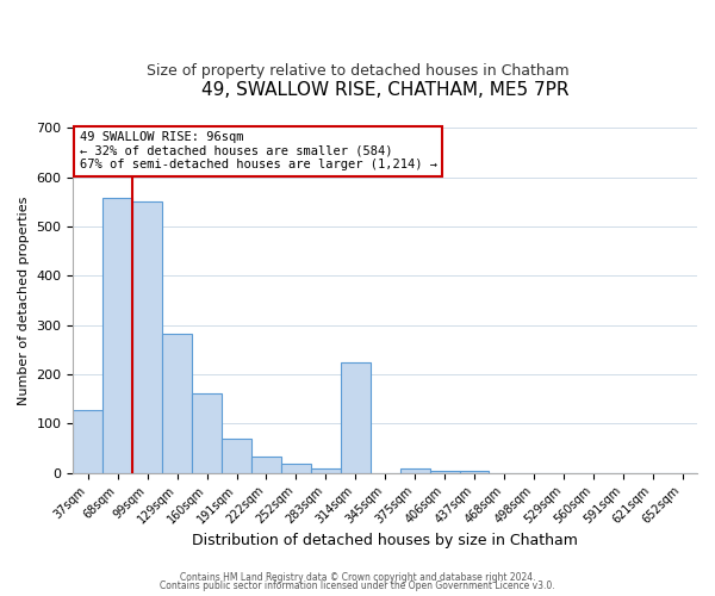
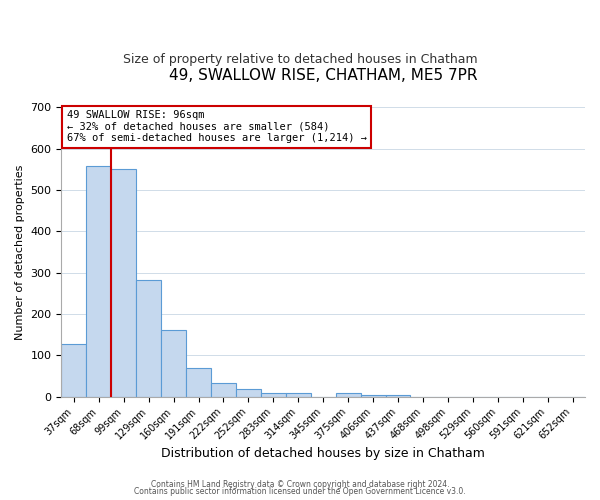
314sqm: 225 -> 10
